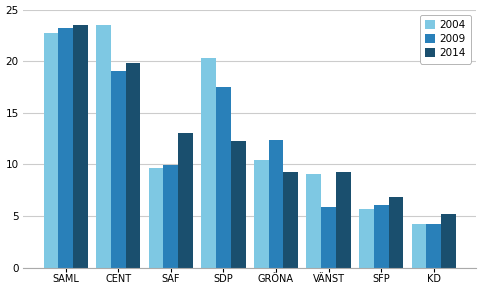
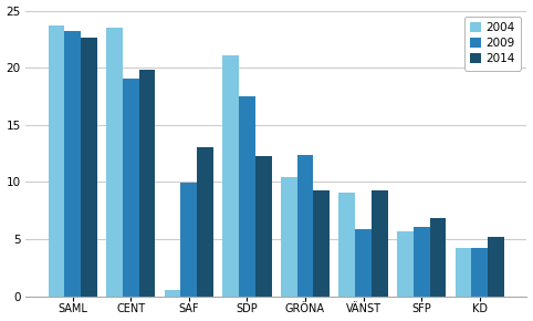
2004/SAML: 22.7 -> 23.7
2014/SAML: 23.5 -> 22.6
2004/SAF: 9.6 -> 0.5
2004/SDP: 20.3 -> 21.1
